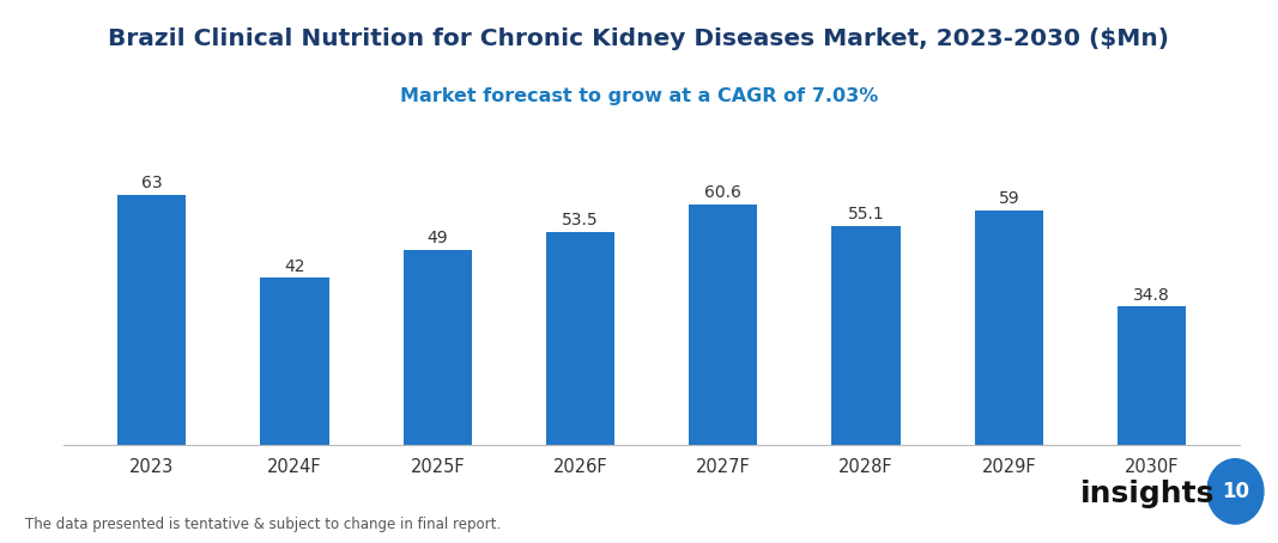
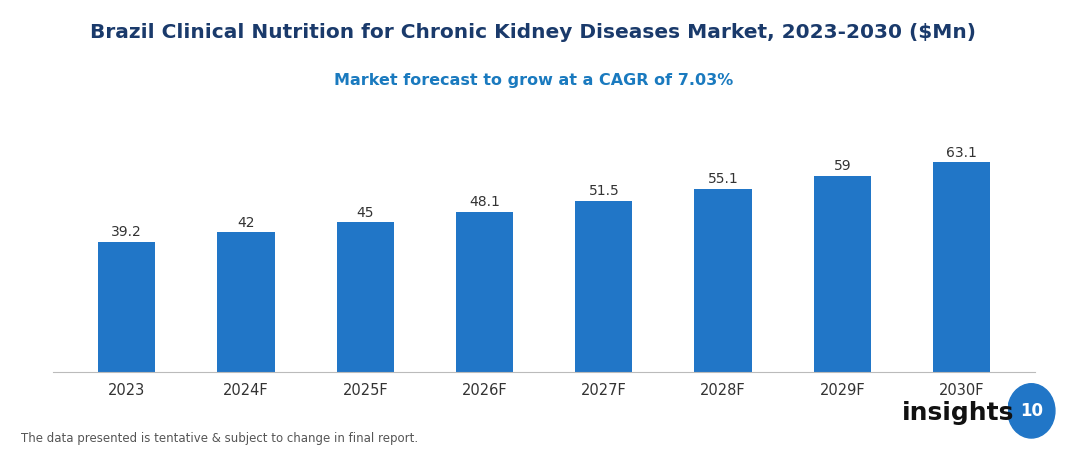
2023: 63 -> 39.2
2025F: 49 -> 45
2026F: 53.5 -> 48.1
2027F: 60.6 -> 51.5
2030F: 34.8 -> 63.1
